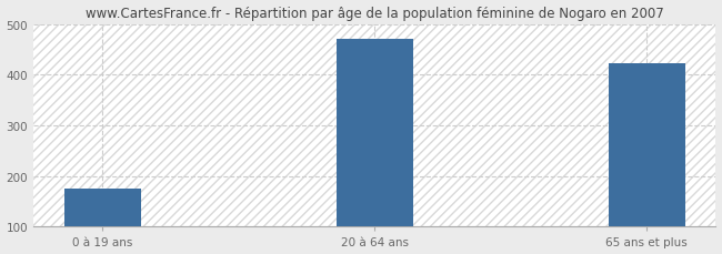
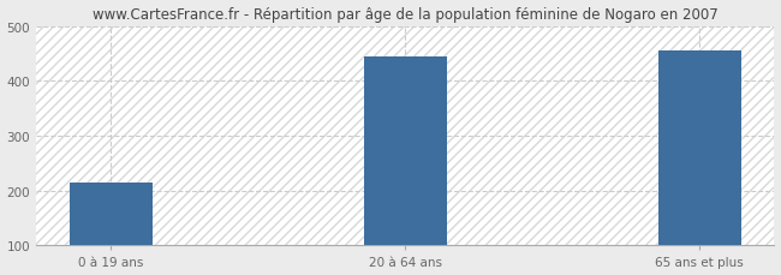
0 à 19 ans: 175 -> 215
20 à 64 ans: 470 -> 445
65 ans et plus: 422 -> 455
